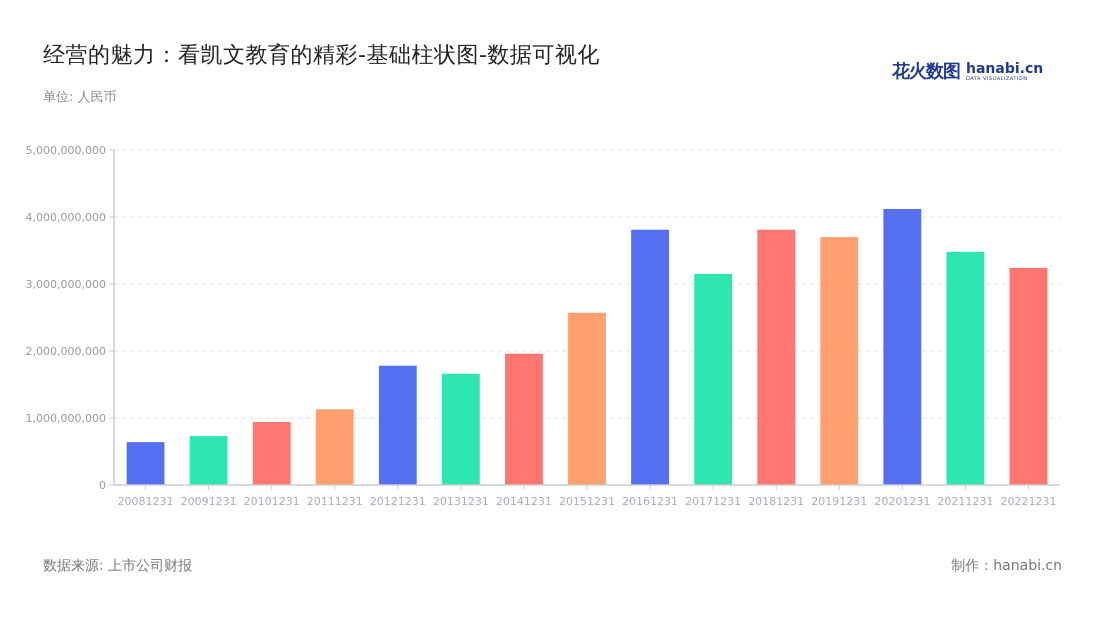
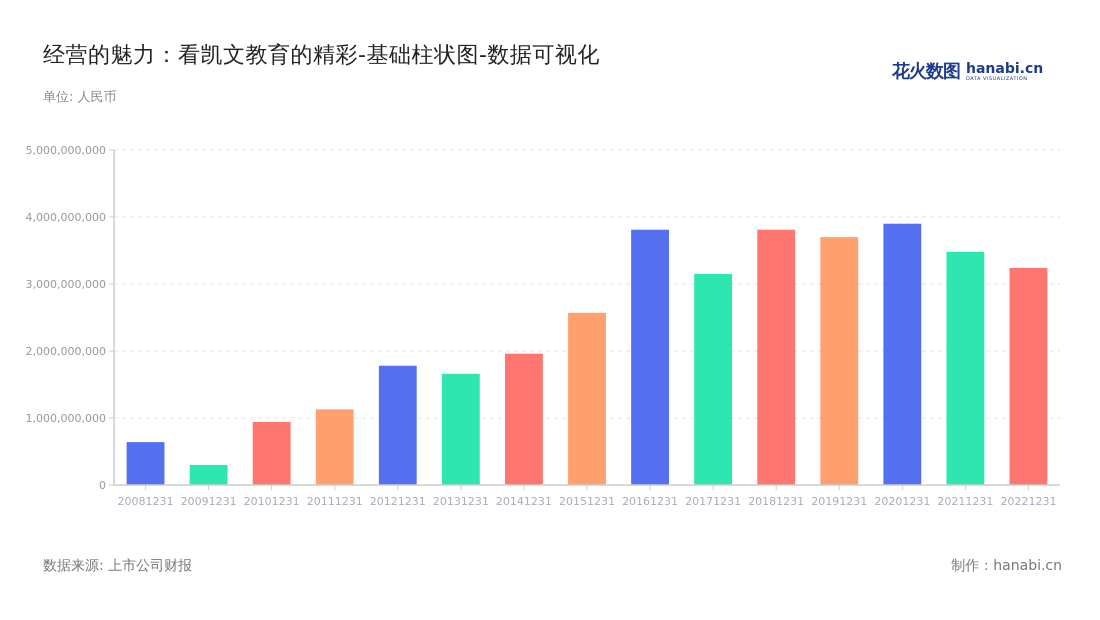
20091231: 700000000 -> 300000000
20201231: 4100000000 -> 3900000000
